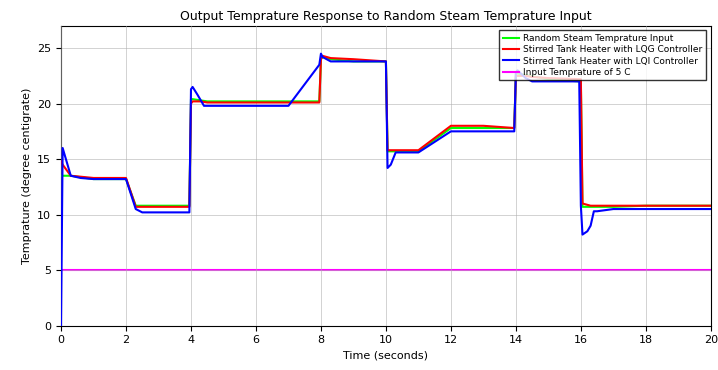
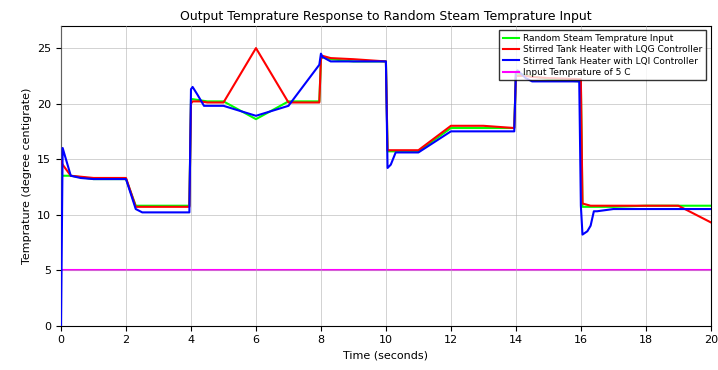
Random Steam Temprature Input/6: 20.2 -> 18.6
Stirred Tank Heater with LQG Controller/6: 20.1 -> 25.0
Stirred Tank Heater with LQI Controller/6: 19.8 -> 18.9
Stirred Tank Heater with LQG Controller/20: 10.8 -> 9.3
